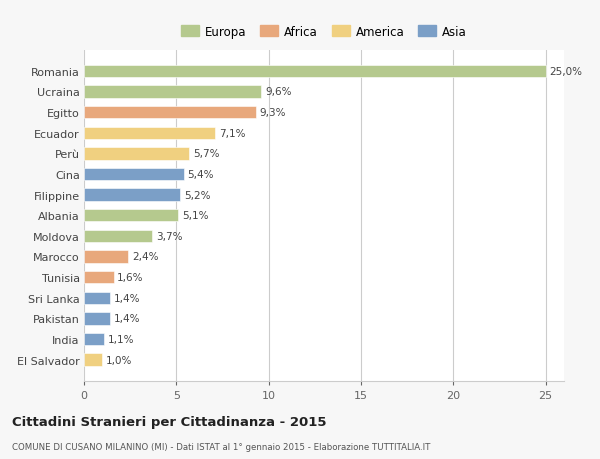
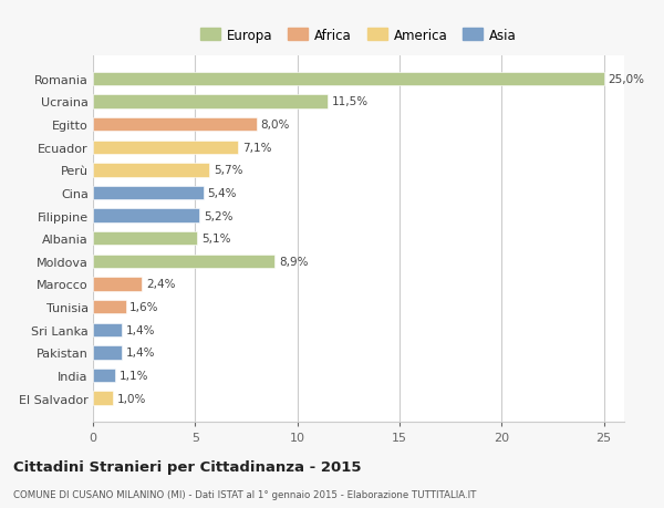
Ucraina: 9,6% -> 11,5%
Egitto: 9,3% -> 8,0%
Moldova: 3,7% -> 8,9%
